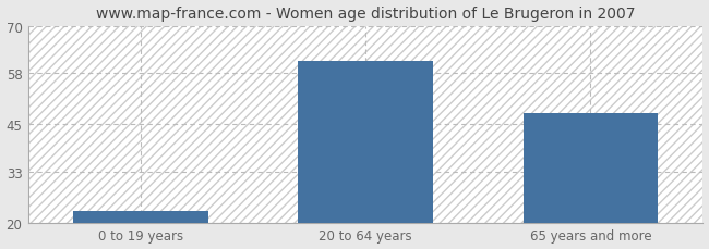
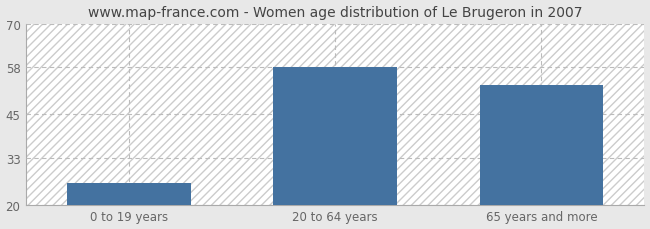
0 to 19 years: 23 -> 26
20 to 64 years: 61 -> 58
65 years and more: 48 -> 53
